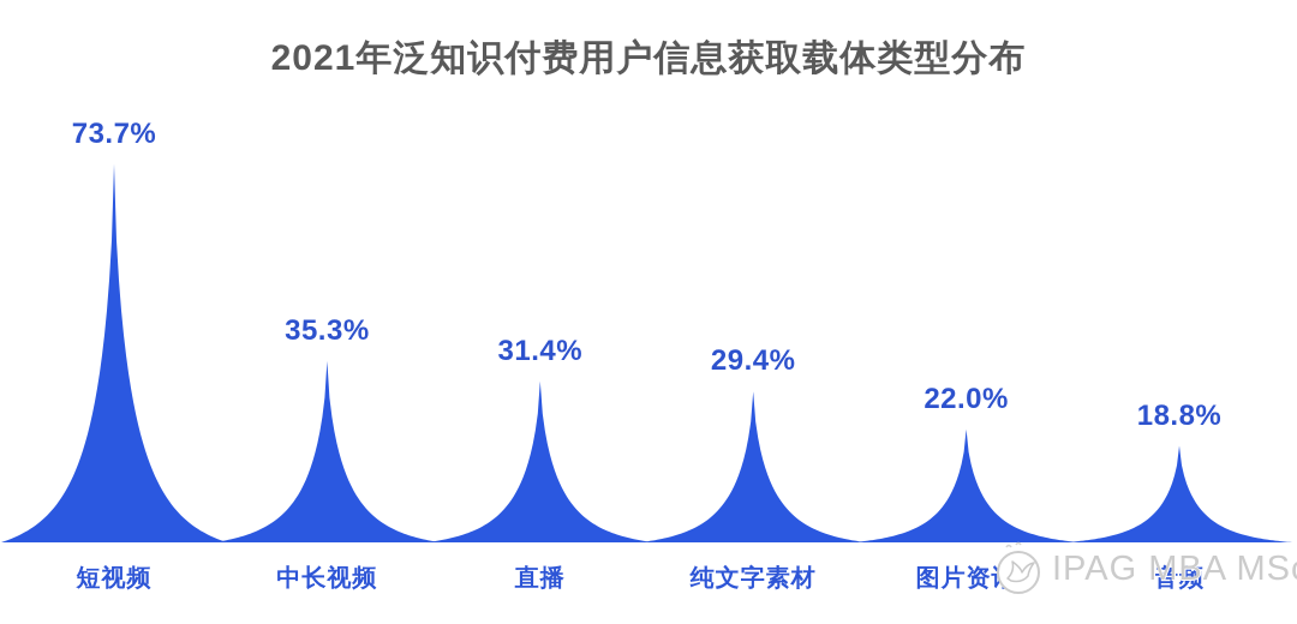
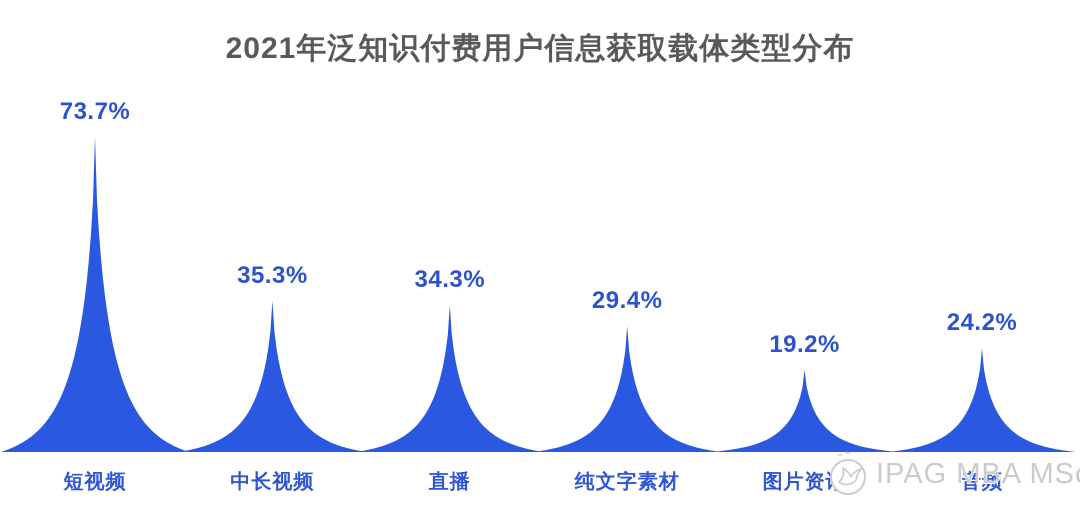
直播: 31.4% -> 34.3%
图片资讯: 22.0% -> 19.2%
音频: 18.8% -> 24.2%
